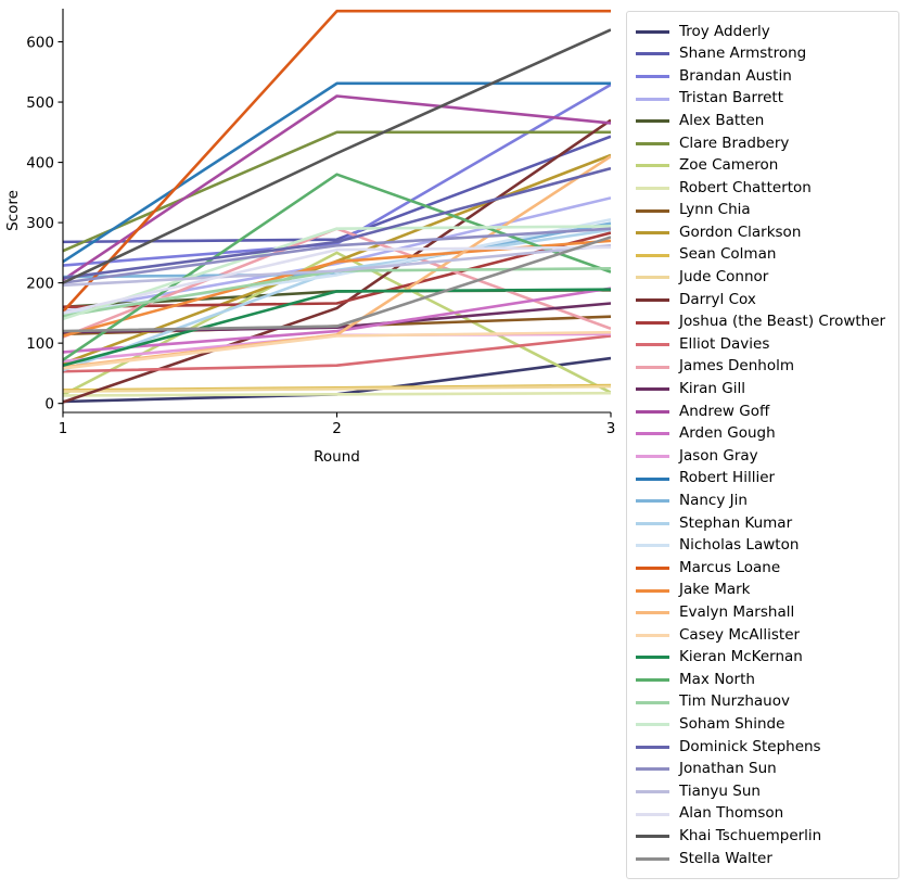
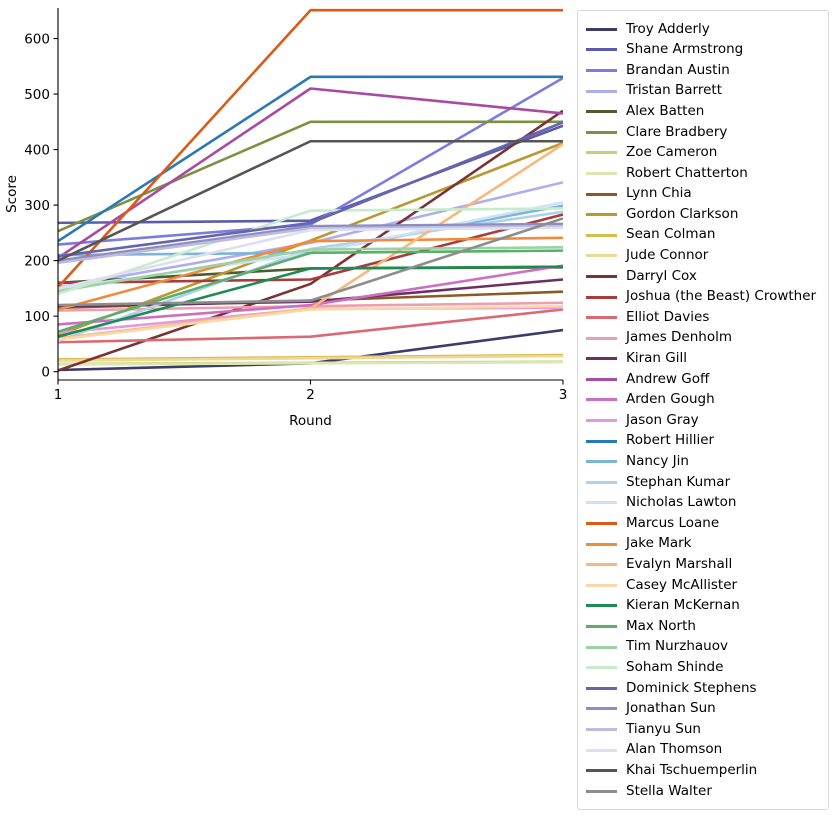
Zoe Cameron/2: 250 -> 20
James Denholm/2: 290 -> 120
Max North/2: 380 -> 210
Tianyu Sun/2: 220 -> 260
Jake Mark/3: 270 -> 240
Dominick Stephens/3: 390 -> 450
Jonathan Sun/3: 290 -> 270
Khai Tschuemperlin/3: 620 -> 420
